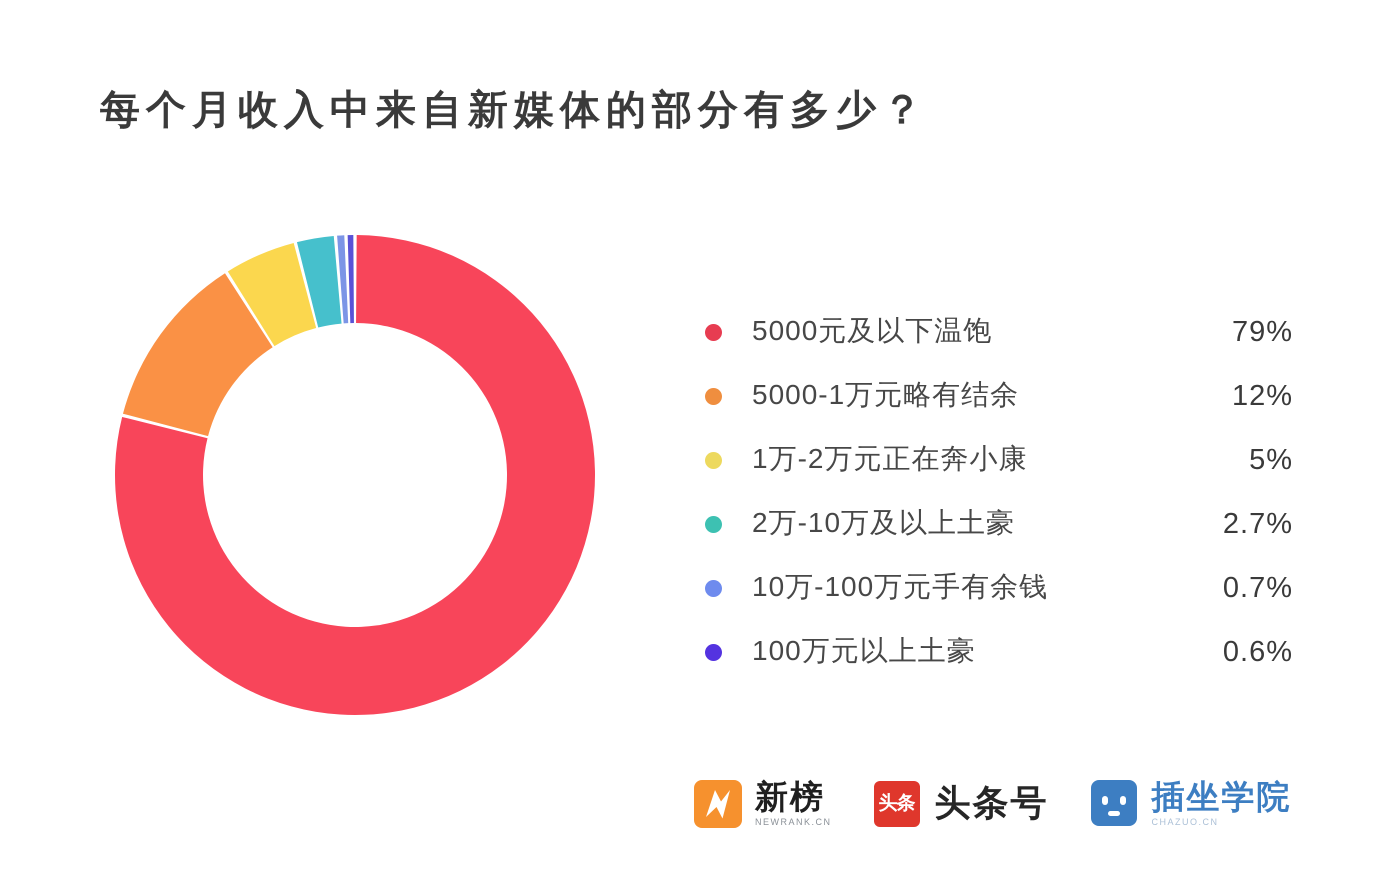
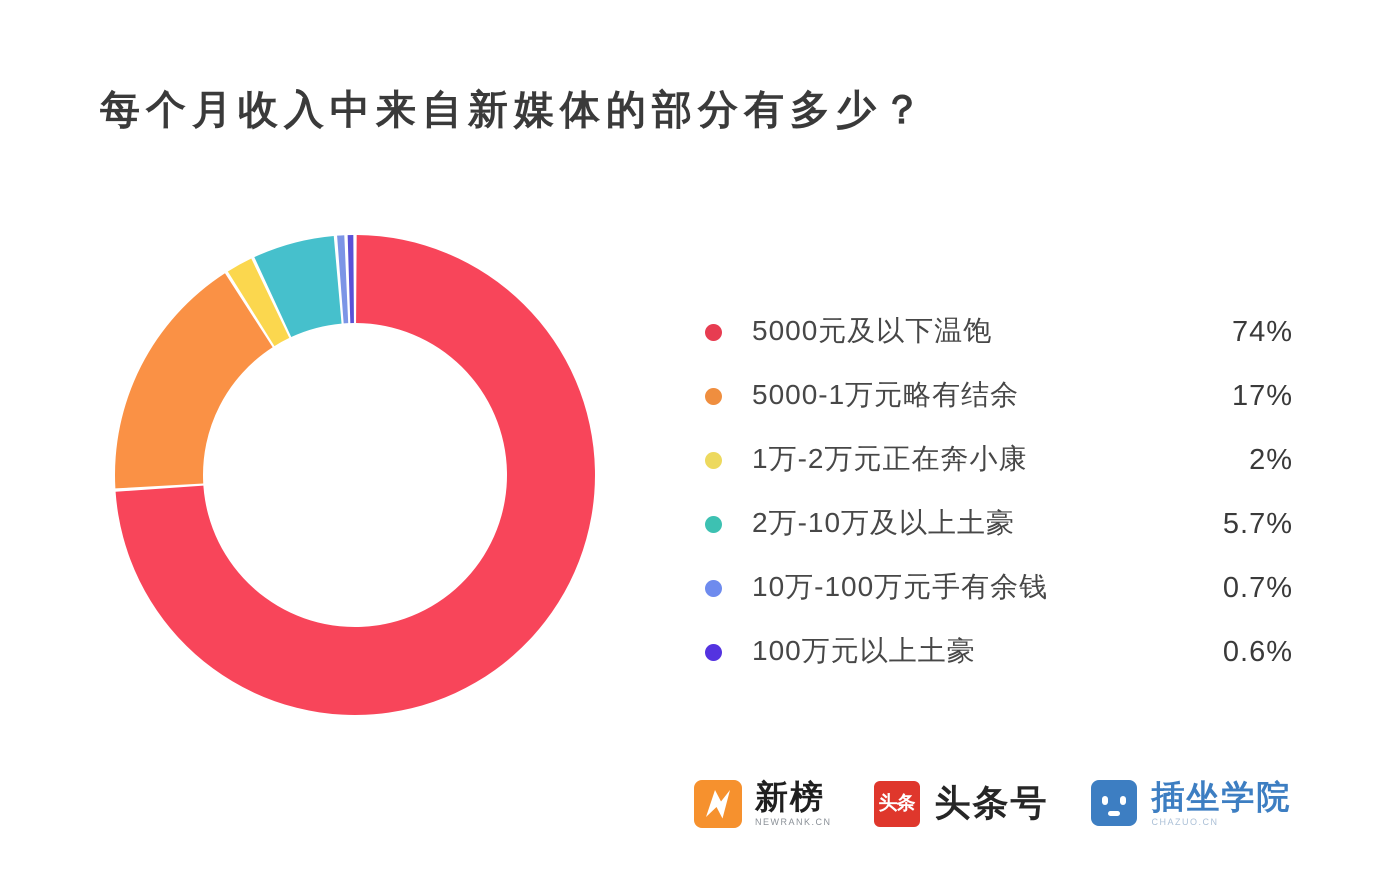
5000元及以下温饱: 79% -> 74%
5000-1万元略有结余: 12% -> 17%
1万-2万元正在奔小康: 5% -> 2%
2万-10万及以上土豪: 2.7% -> 5.7%
